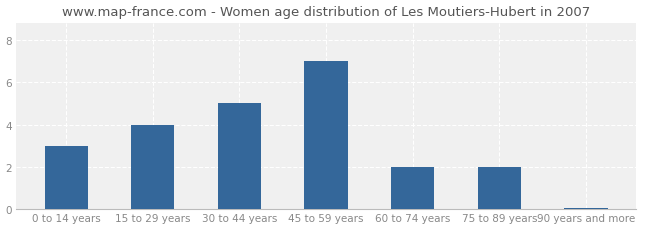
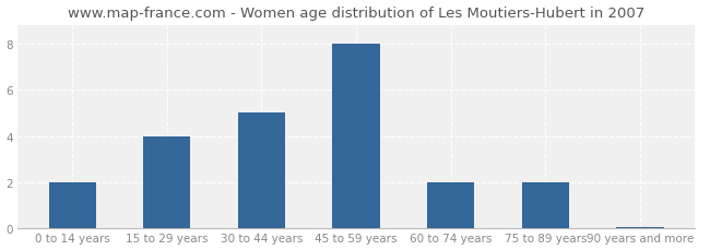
0 to 14 years: 3.00 -> 2.00
45 to 59 years: 7.00 -> 8.00
